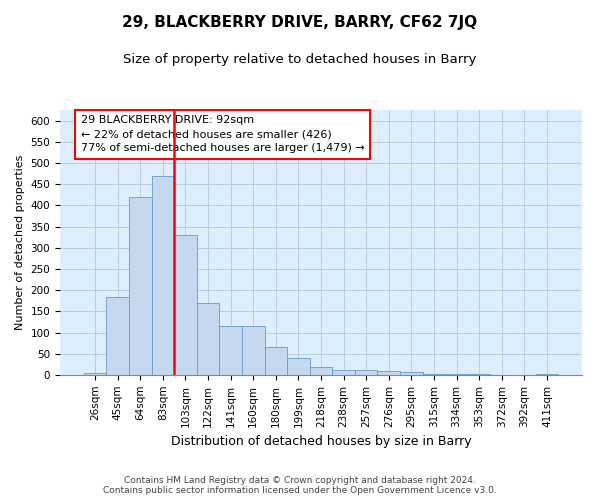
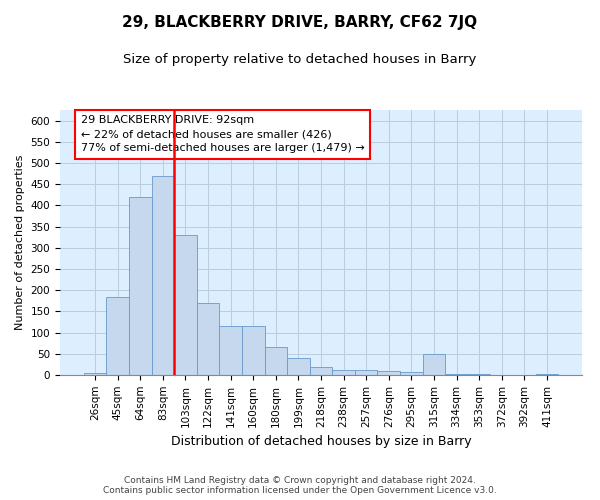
315sqm: 3 -> 50
